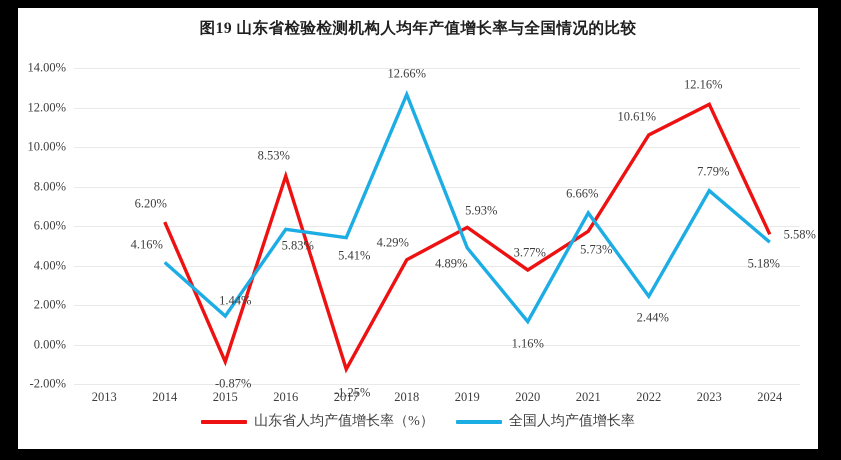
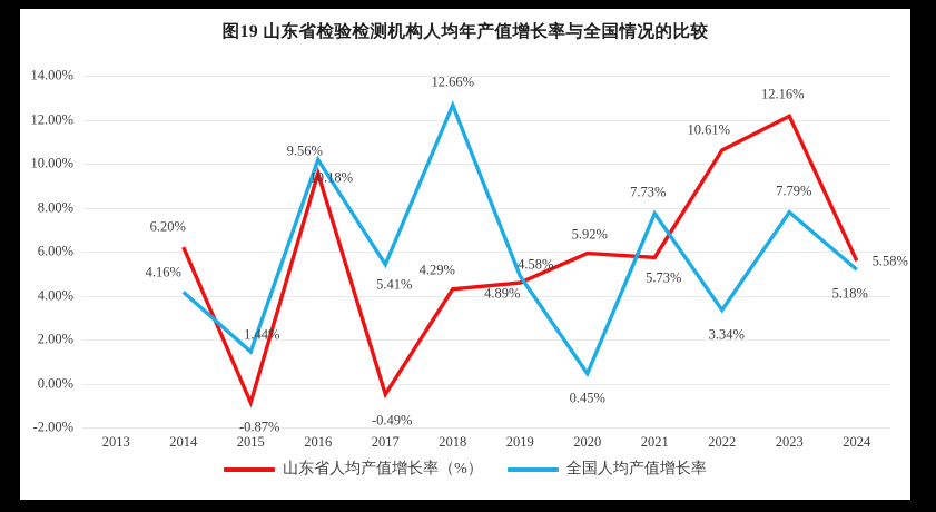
山东省人均产值增长率（%）/2016: 8.53% -> 9.56%
全国人均产值增长率/2016: 5.83% -> 10.18%
山东省人均产值增长率（%）/2017: -1.25% -> -0.49%
山东省人均产值增长率（%）/2019: 5.93% -> 4.58%
山东省人均产值增长率（%）/2020: 3.77% -> 5.92%
全国人均产值增长率/2020: 1.16% -> 0.45%
全国人均产值增长率/2021: 6.66% -> 7.73%
全国人均产值增长率/2022: 2.44% -> 3.34%
